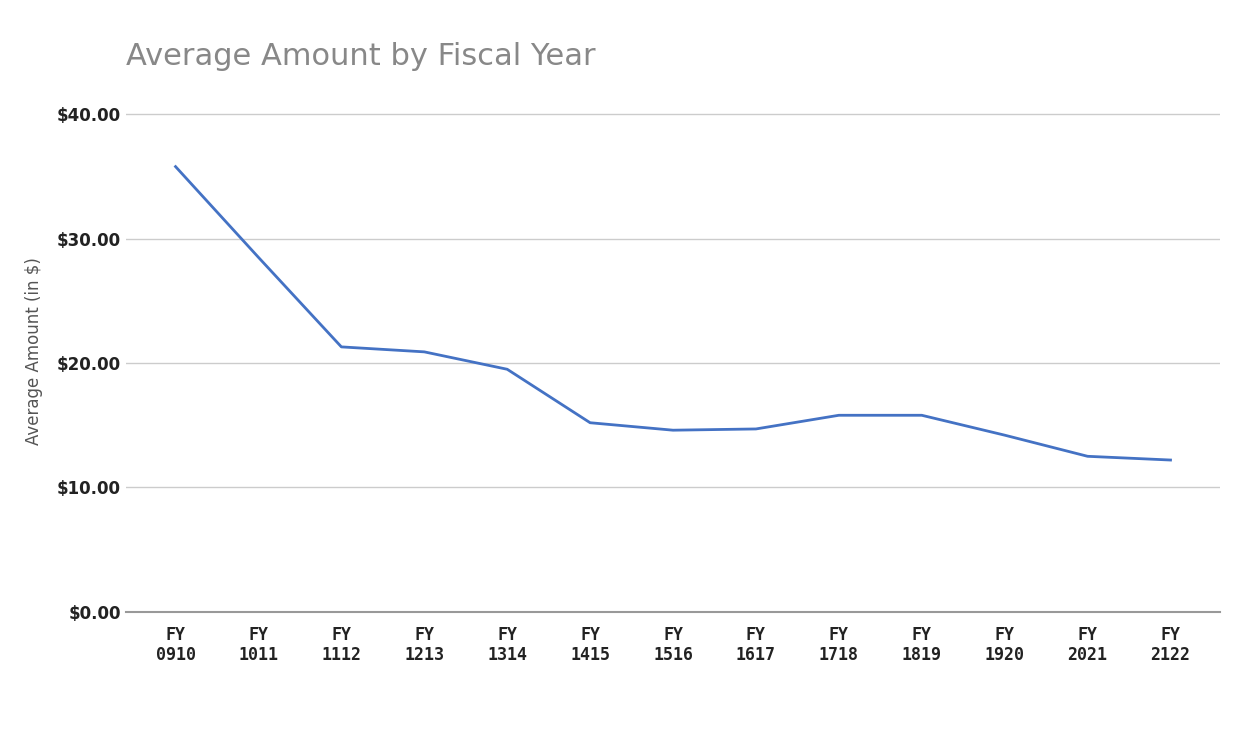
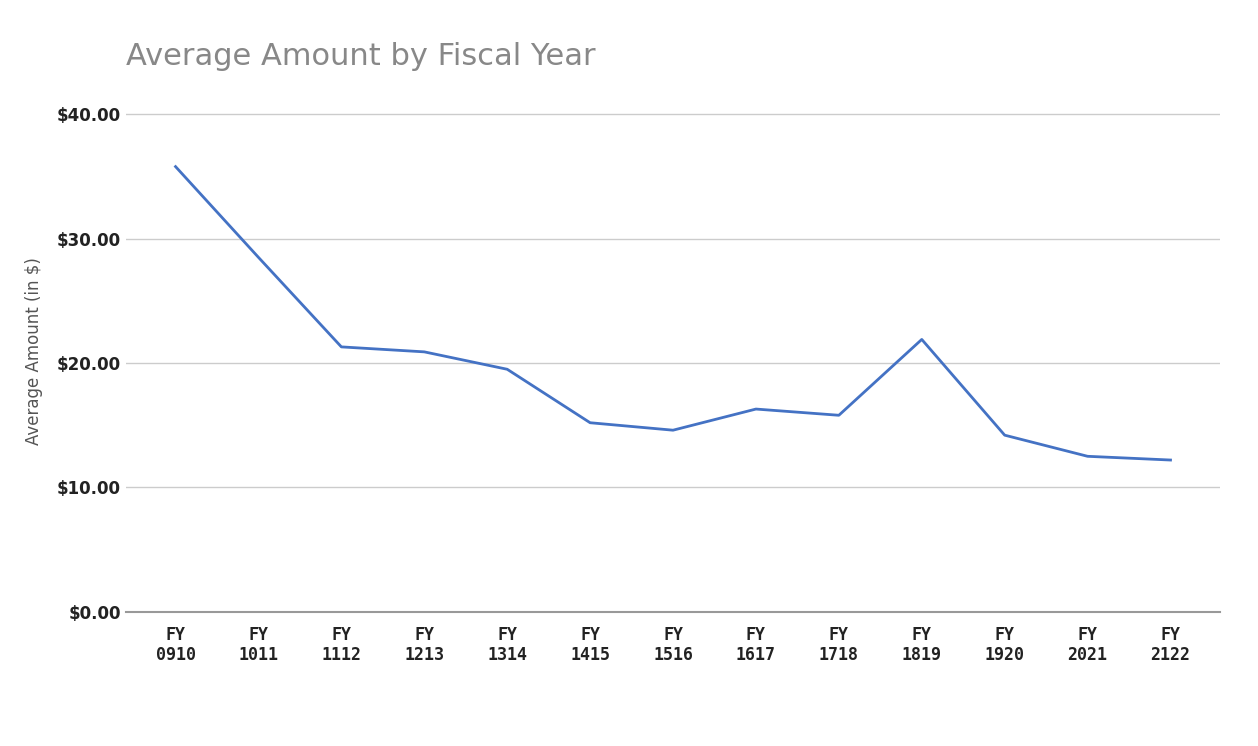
FY 1617: $14.7 -> $16.3
FY 1819: $15.8 -> $21.9
